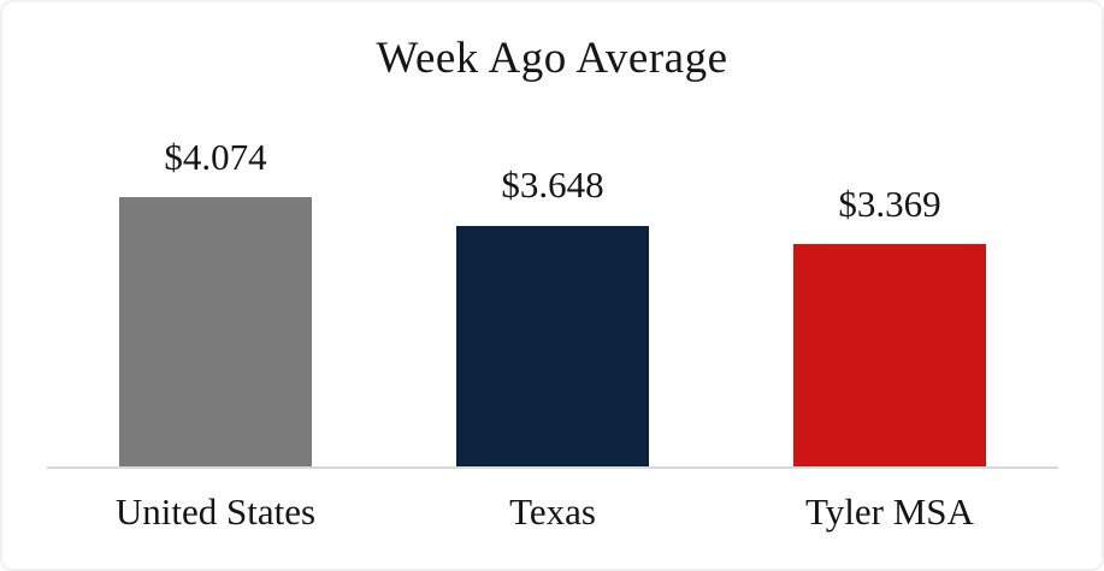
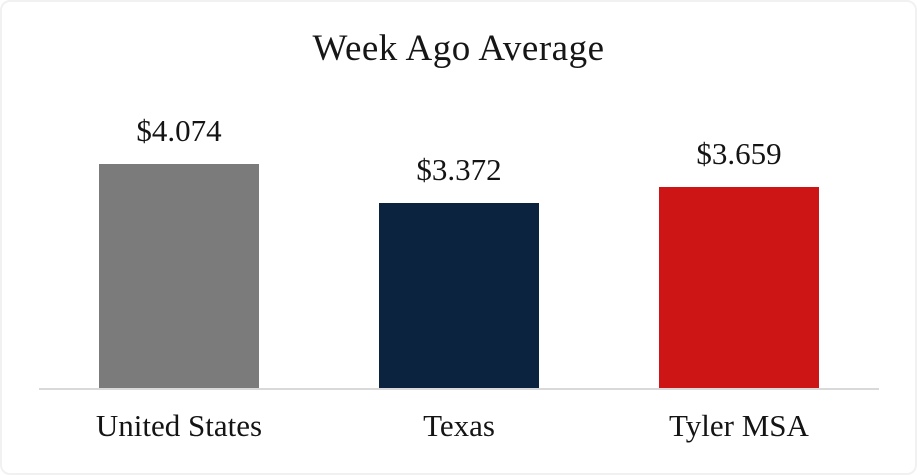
Texas: $3.648 -> $3.372
Tyler MSA: $3.369 -> $3.659
